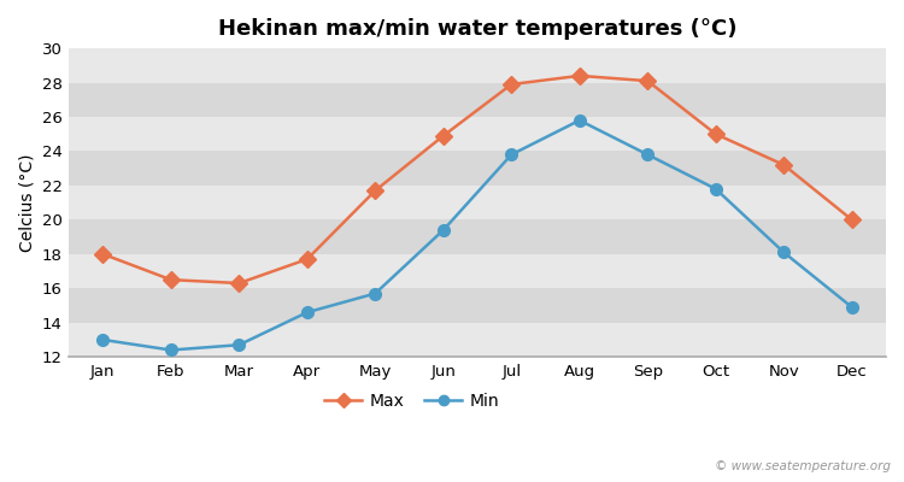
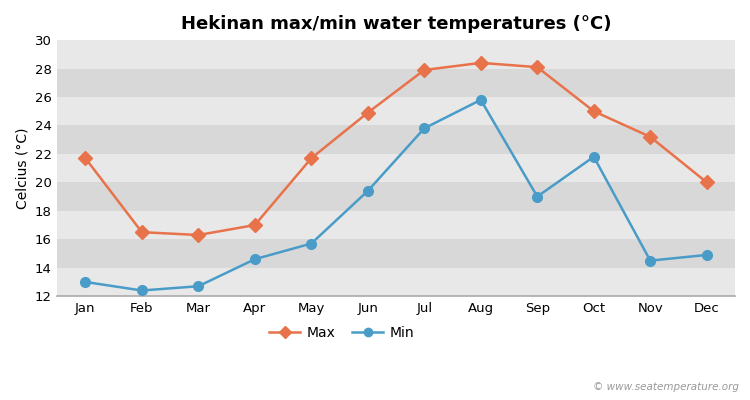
Max/Jan: 18.0 -> 21.7
Max/Apr: 17.7 -> 17.0
Min/Sep: 23.8 -> 19.0
Min/Nov: 18.1 -> 14.5
